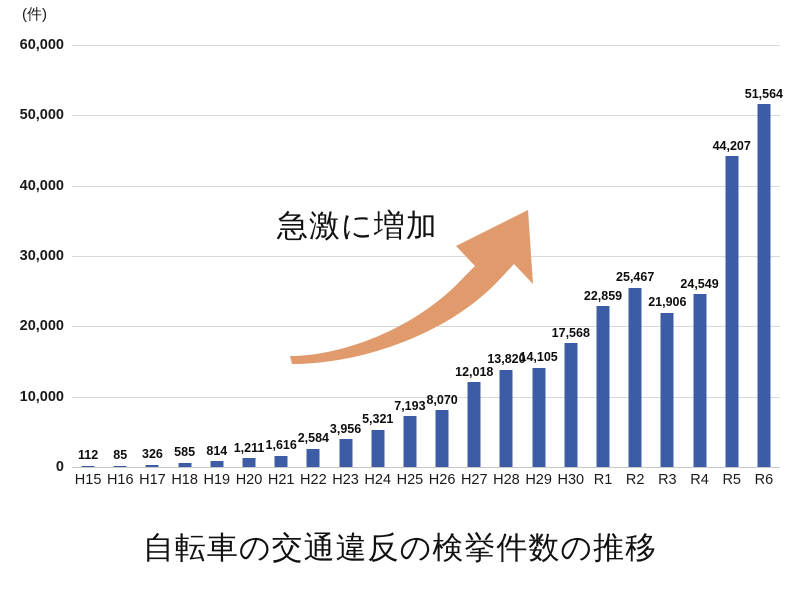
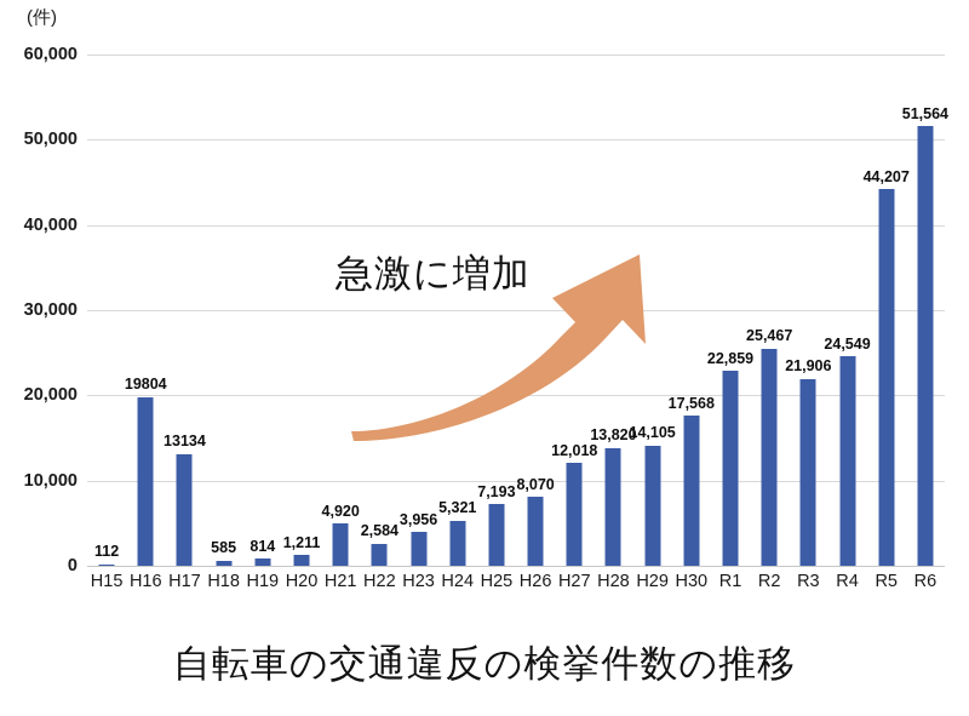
H16: 85 -> 19804
H17: 326 -> 13134
H21: 1,616 -> 4,920
